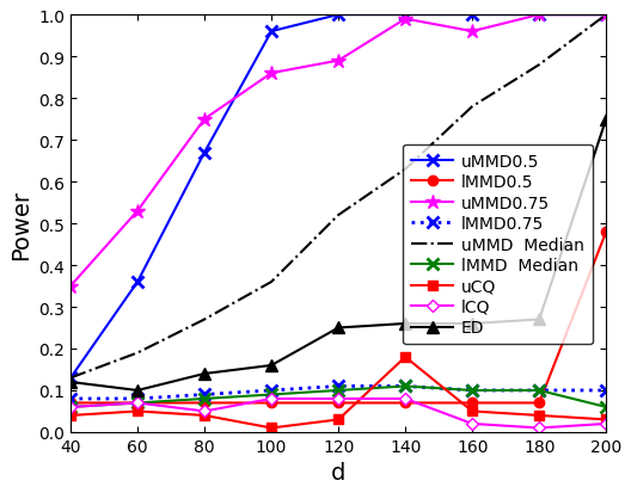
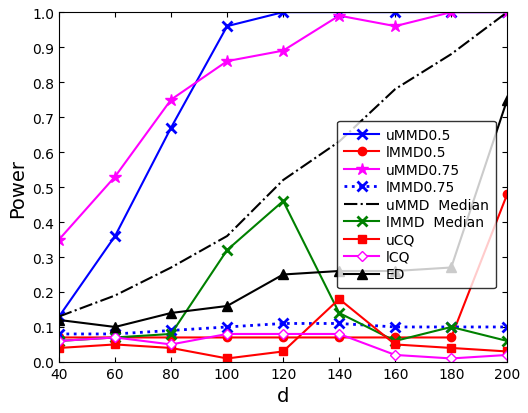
lMMD Median/100: 0.09 -> 0.32
lMMD Median/120: 0.10 -> 0.46
lMMD Median/140: 0.11 -> 0.14
lMMD Median/160: 0.10 -> 0.06
